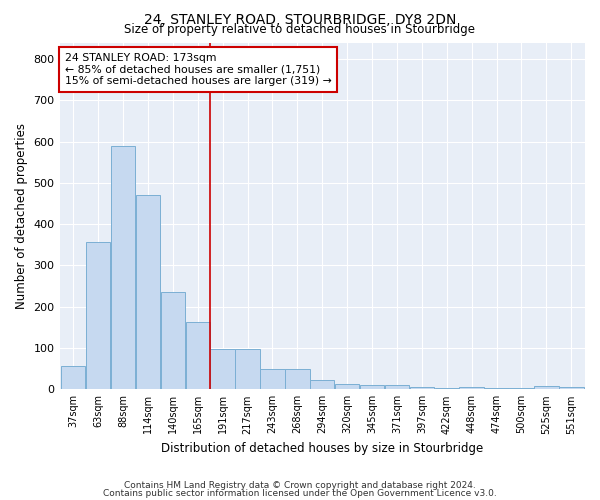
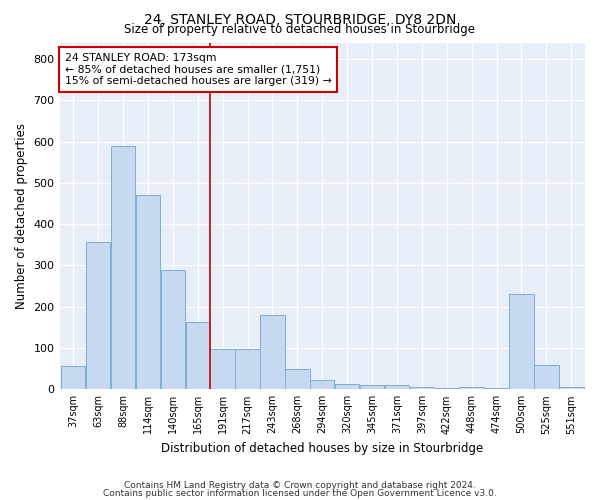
140sqm: 235 -> 290
243sqm: 48 -> 180
500sqm: 2 -> 230
525sqm: 8 -> 60
